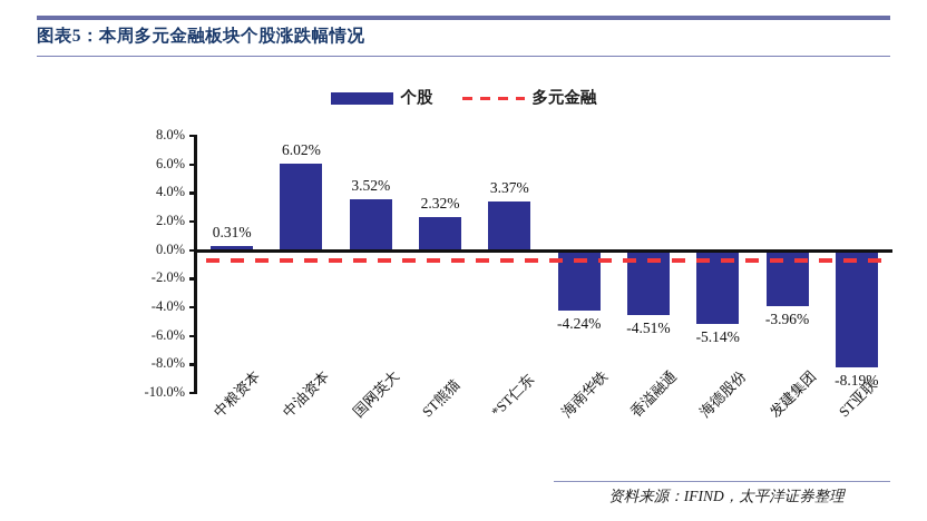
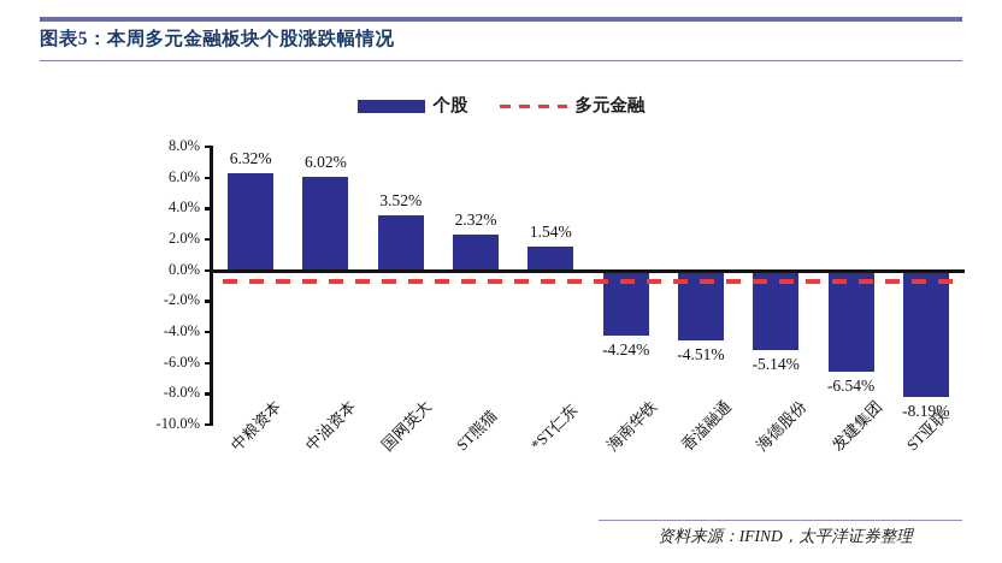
中粮资本: 0.31% -> 6.32%
*ST仁东: 3.37% -> 1.54%
发建集团: -3.96% -> -6.54%
